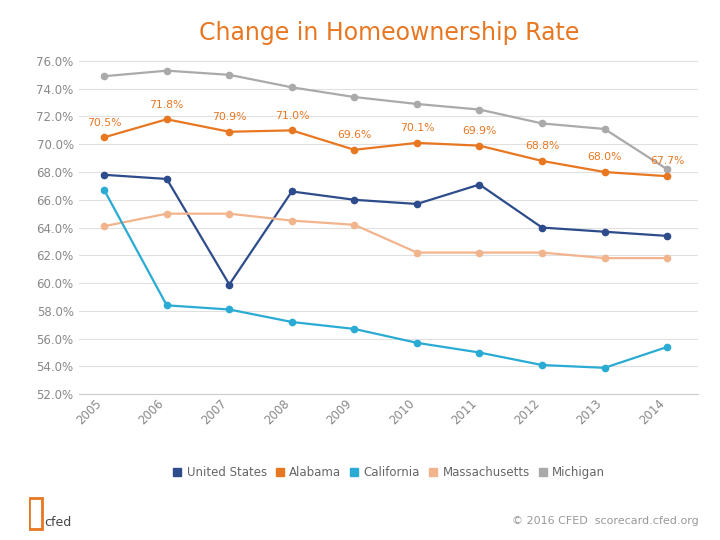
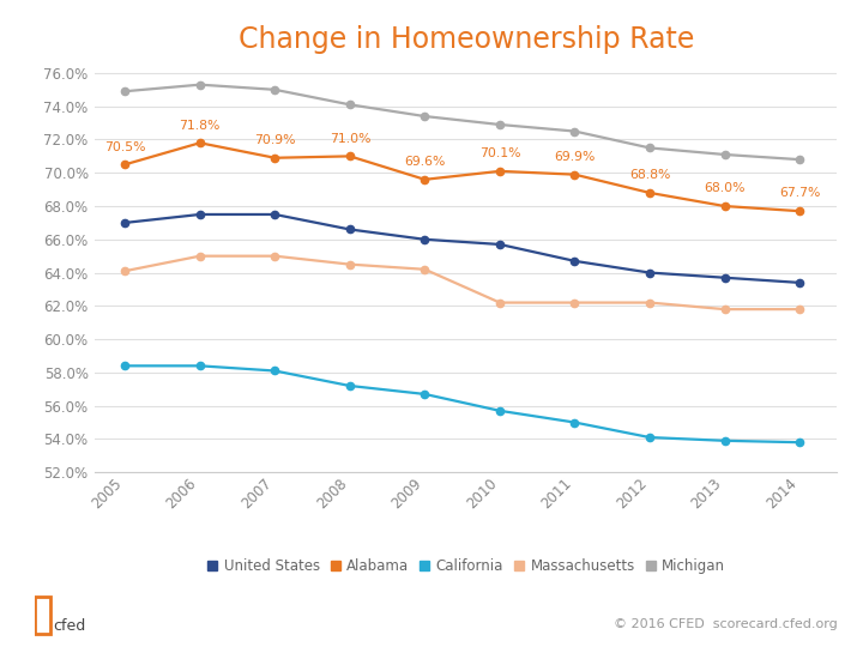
United States/2005: 67.8% -> 67.0%
California/2005: 66.7% -> 58.4%
United States/2007: 59.9% -> 67.5%
United States/2011: 67.1% -> 64.7%
California/2014: 55.4% -> 53.8%
Michigan/2014: 68.2% -> 70.8%
